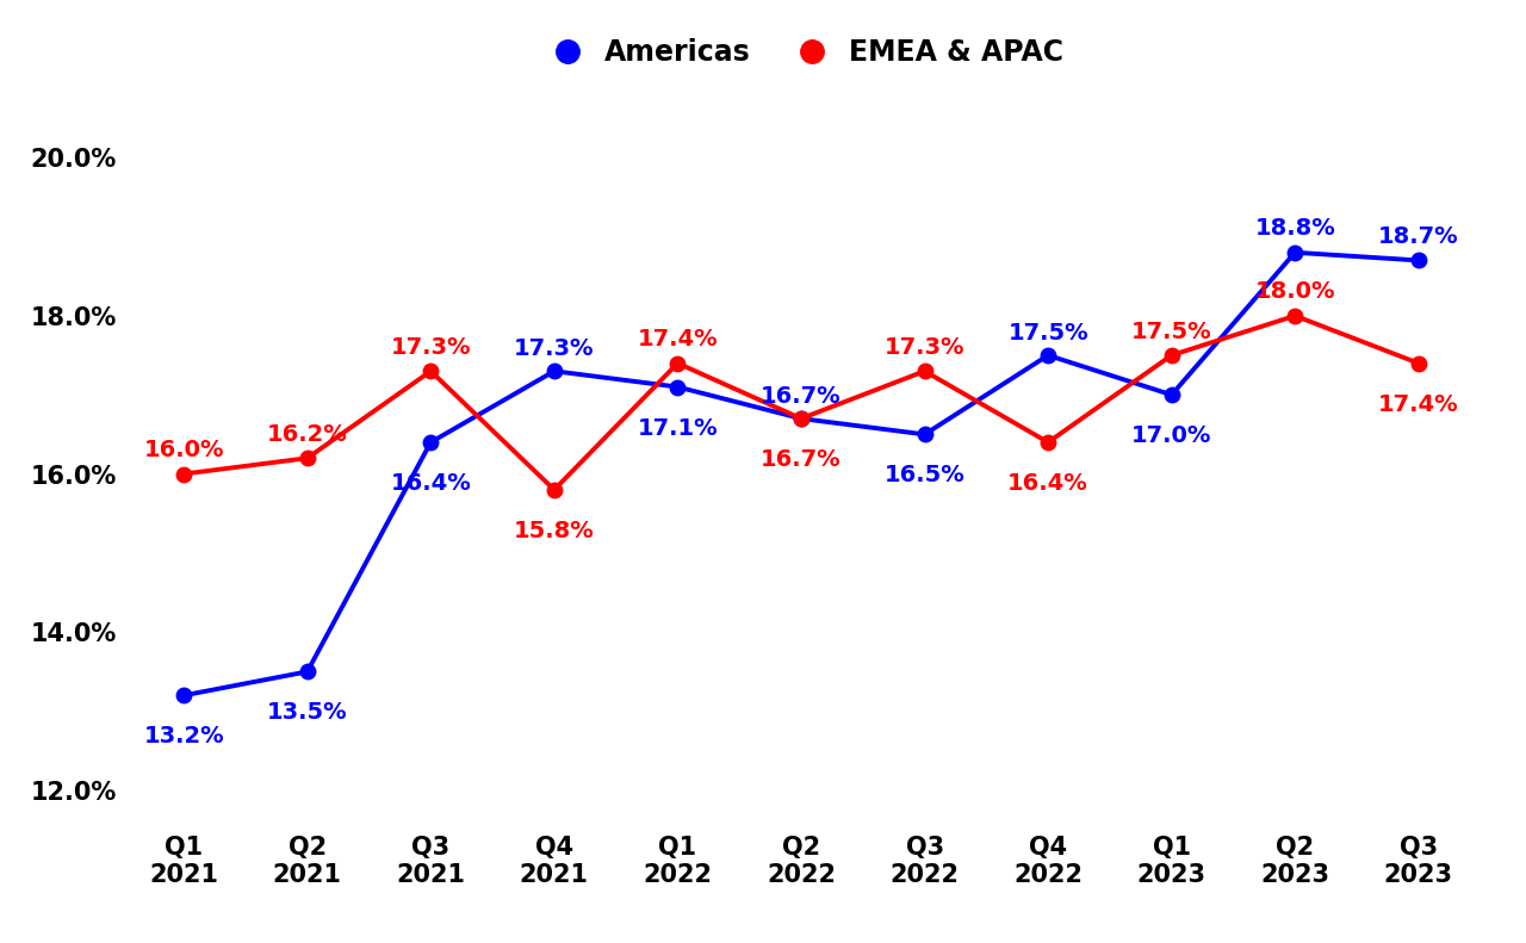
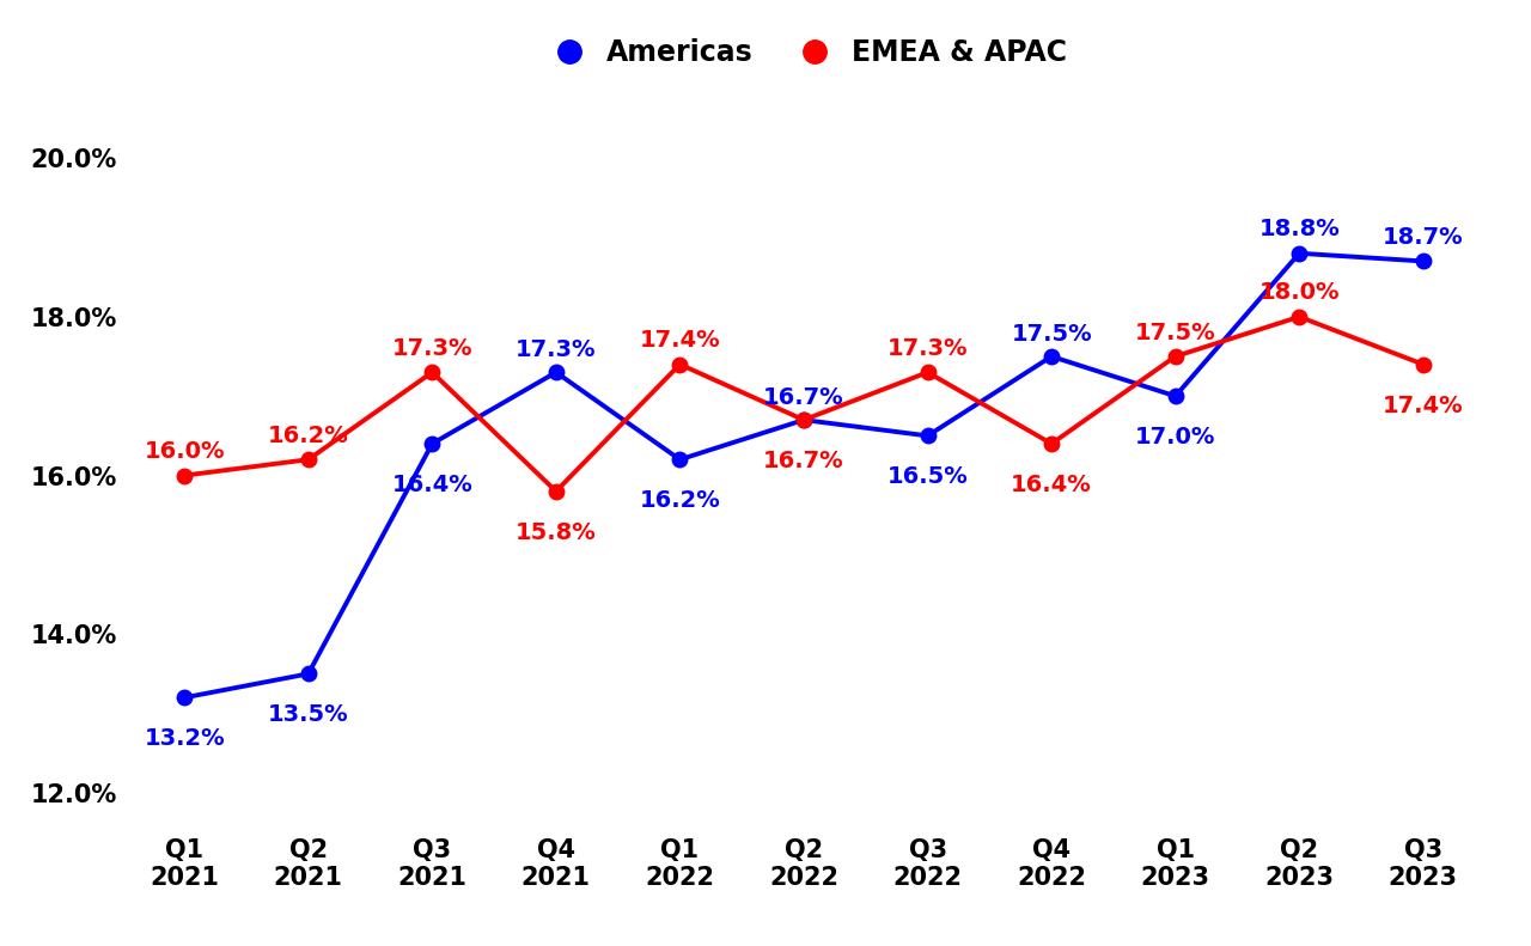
Americas/Q1 2022: 17.1% -> 16.2%
